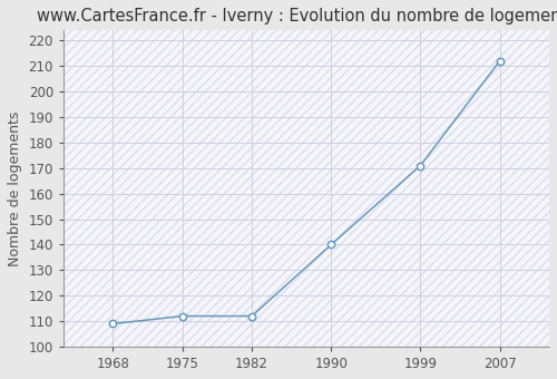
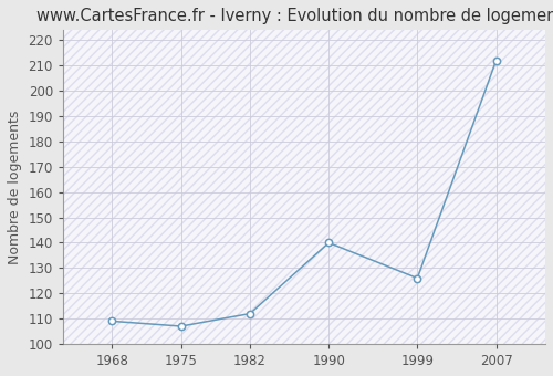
1975: 112 -> 107
1999: 171 -> 126
